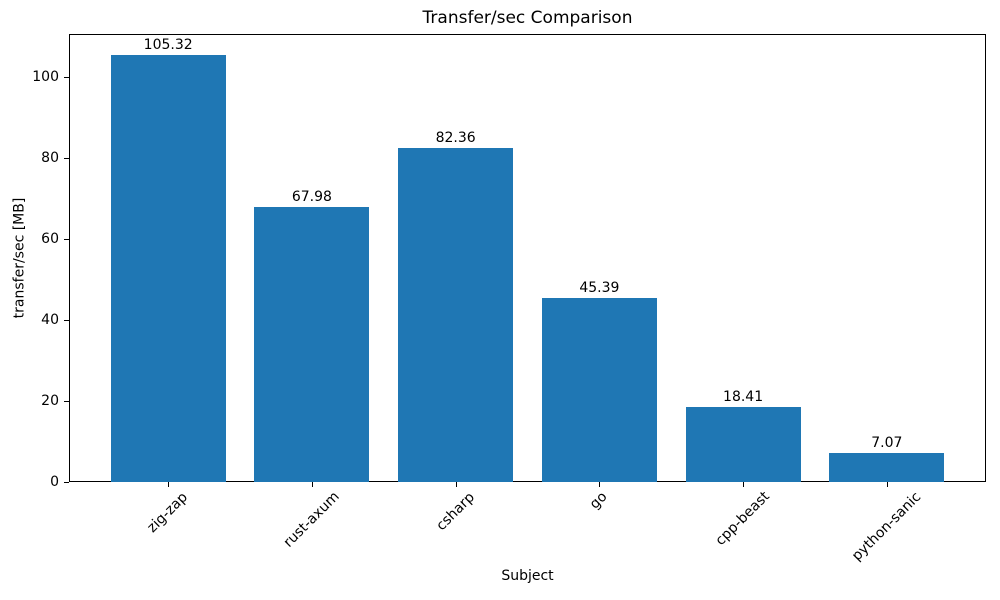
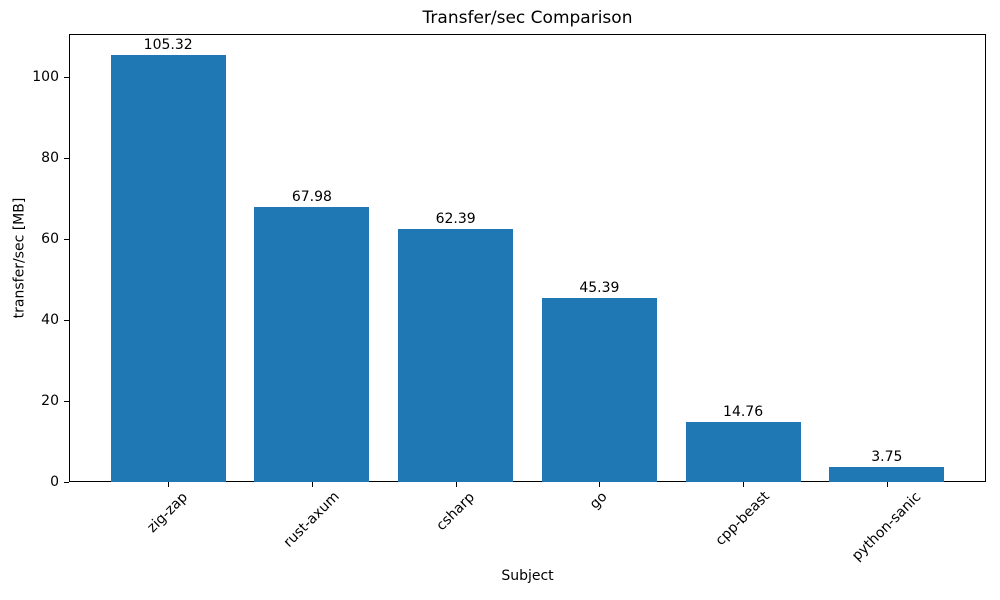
csharp: 82.36 -> 62.39
cpp-beast: 18.41 -> 14.76
python-sanic: 7.07 -> 3.75
